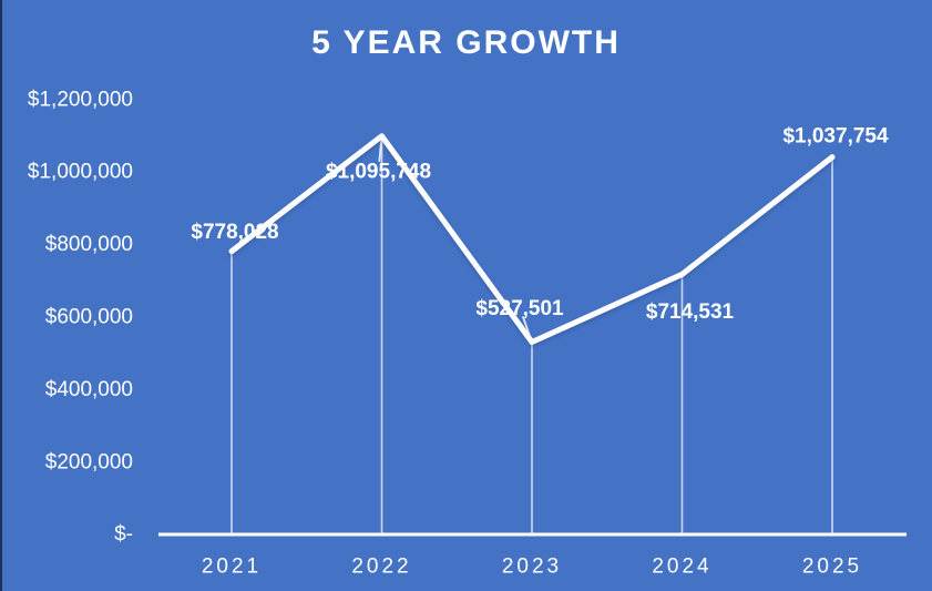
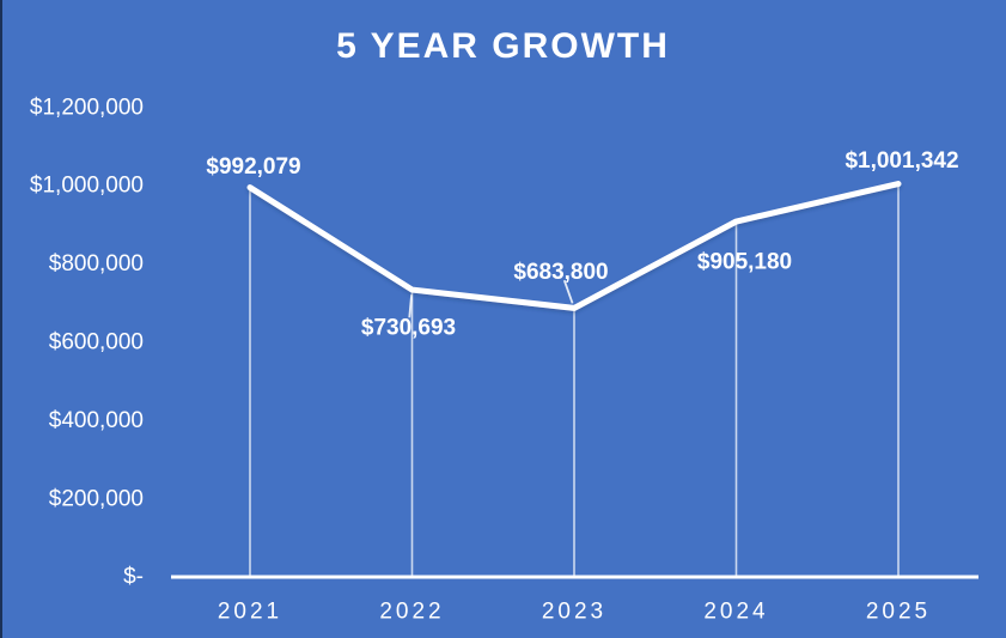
2021: $778,028 -> $992,079
2022: $1,095,748 -> $730,693
2023: $527,501 -> $683,800
2024: $714,531 -> $905,180
2025: $1,037,754 -> $1,001,342
